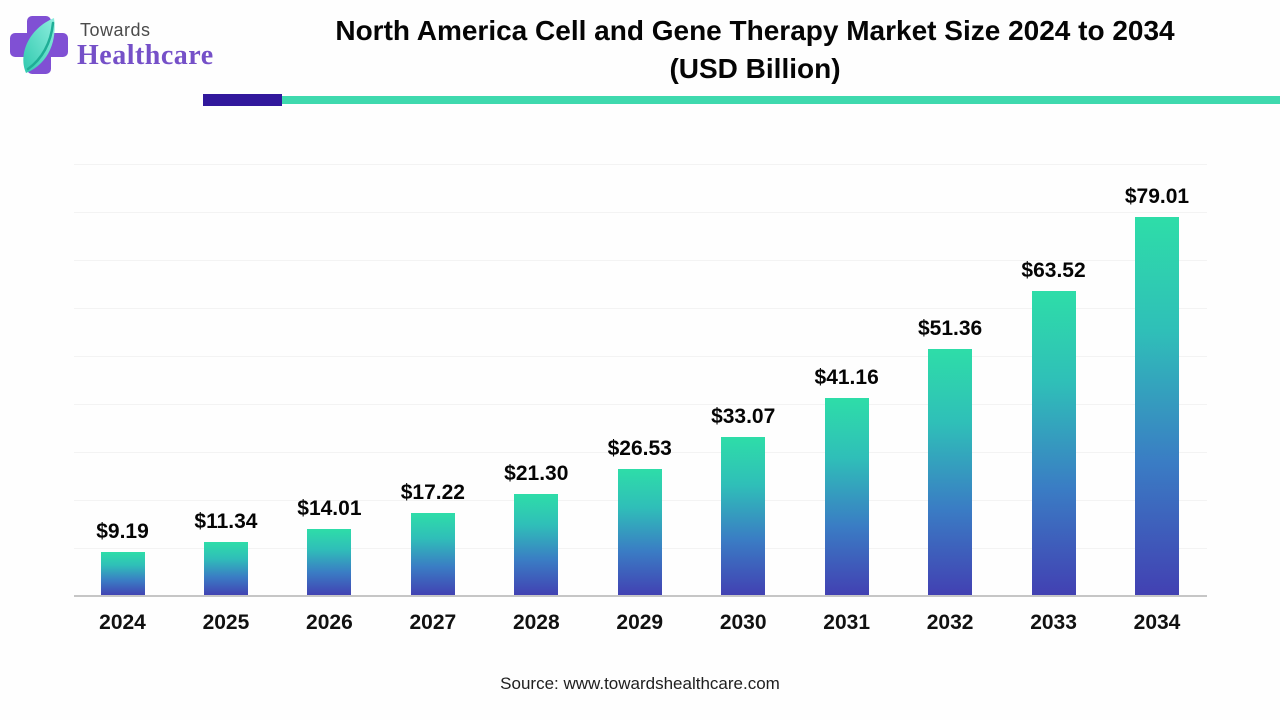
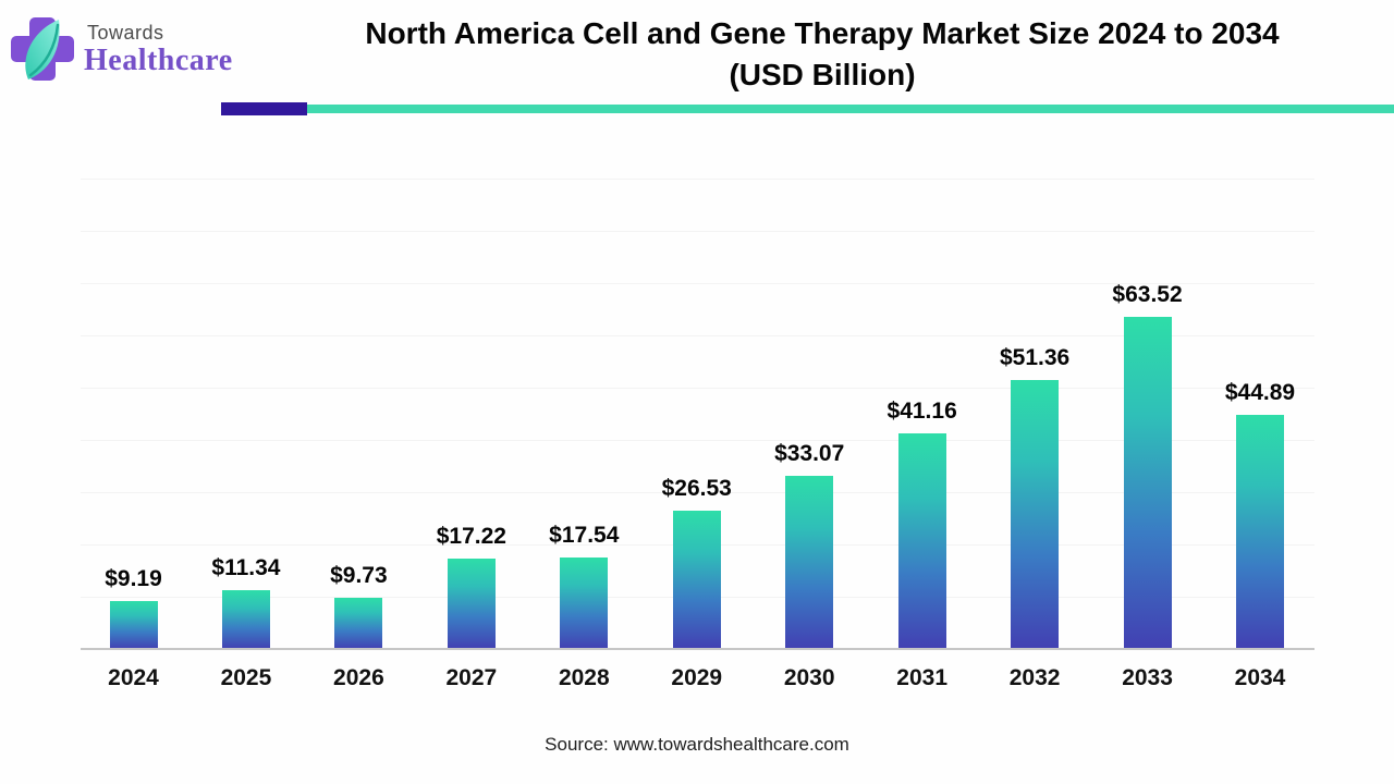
2026: $14.01 -> $9.73
2028: $21.30 -> $17.54
2034: $79.01 -> $44.89
